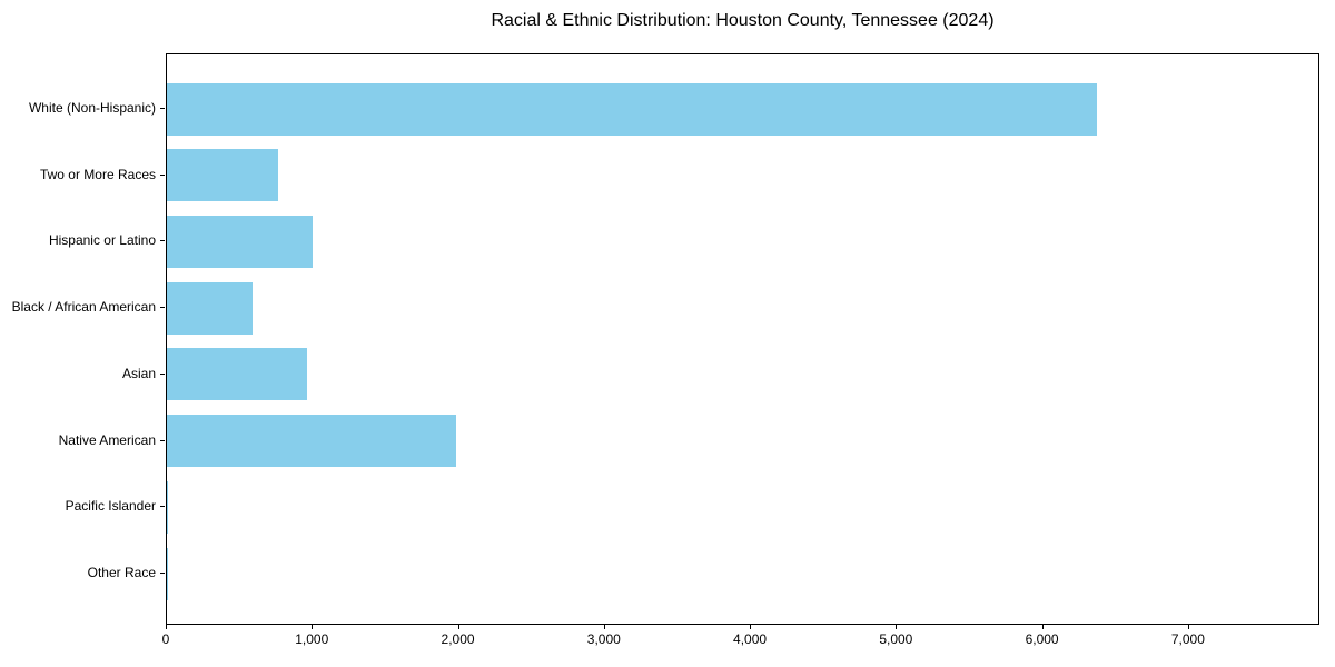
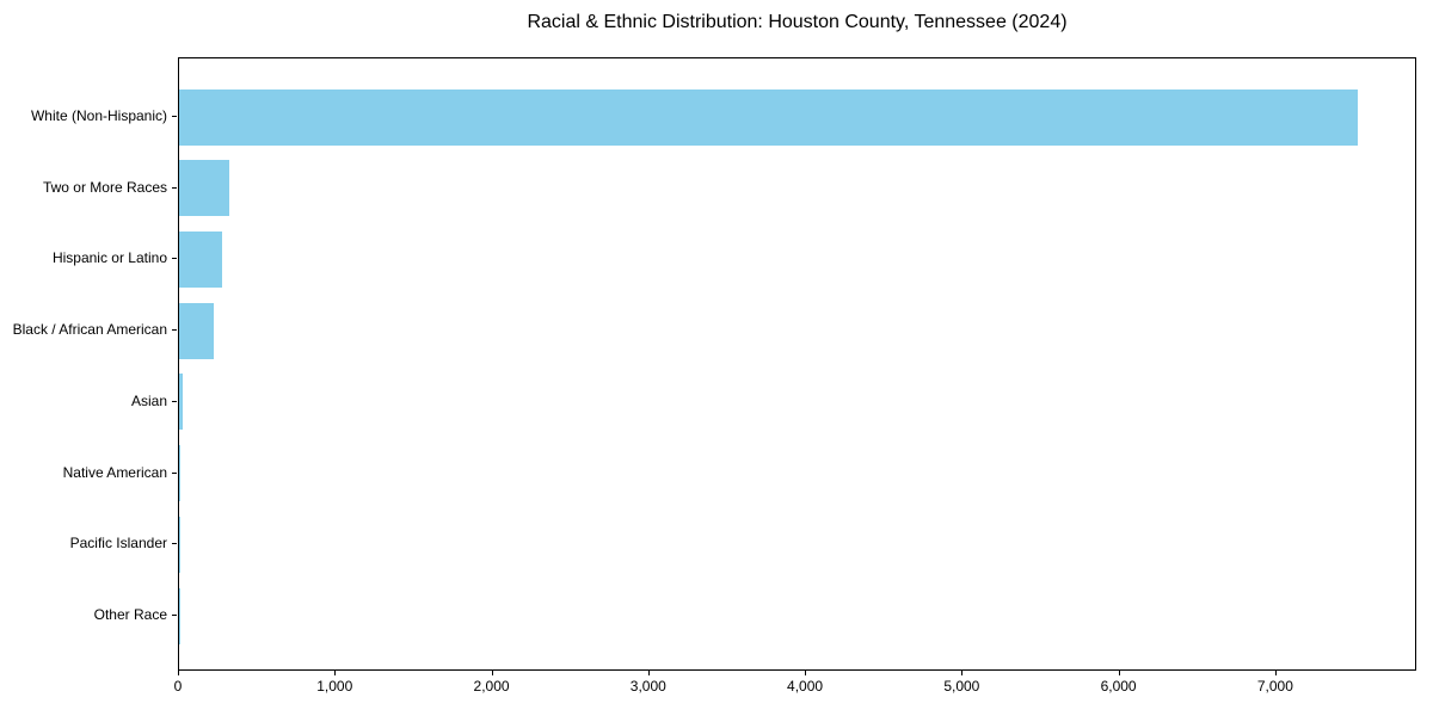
White (Non-Hispanic): 6370 -> 7520
Two or More Races: 760 -> 320
Hispanic or Latino: 1000 -> 270
Black / African American: 590 -> 220
Asian: 960 -> 20
Native American: 1980 -> 10
